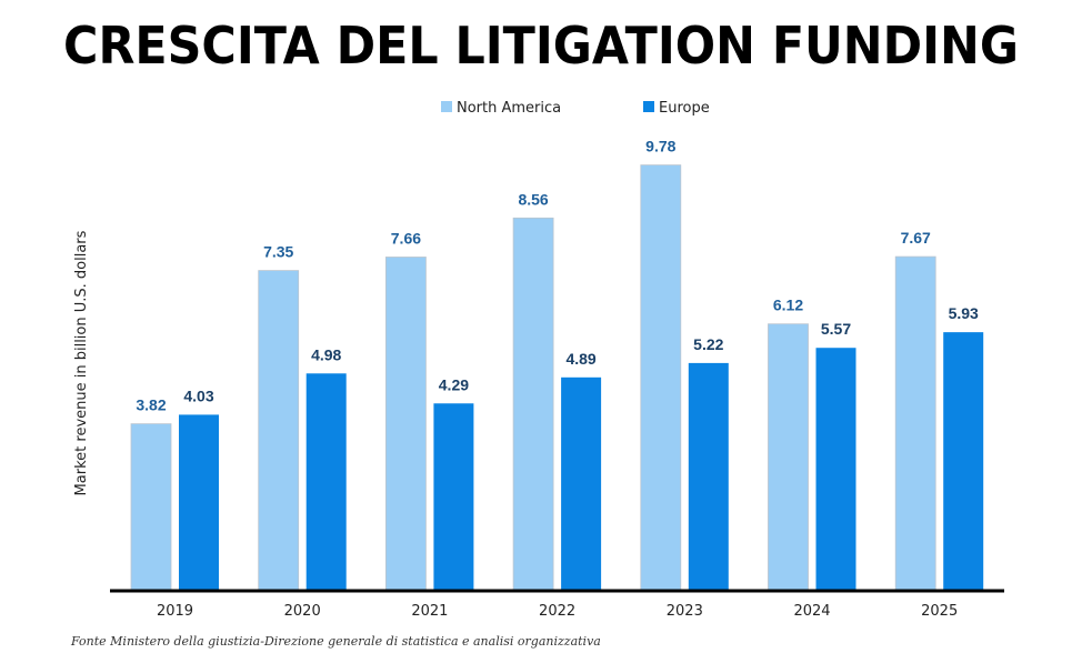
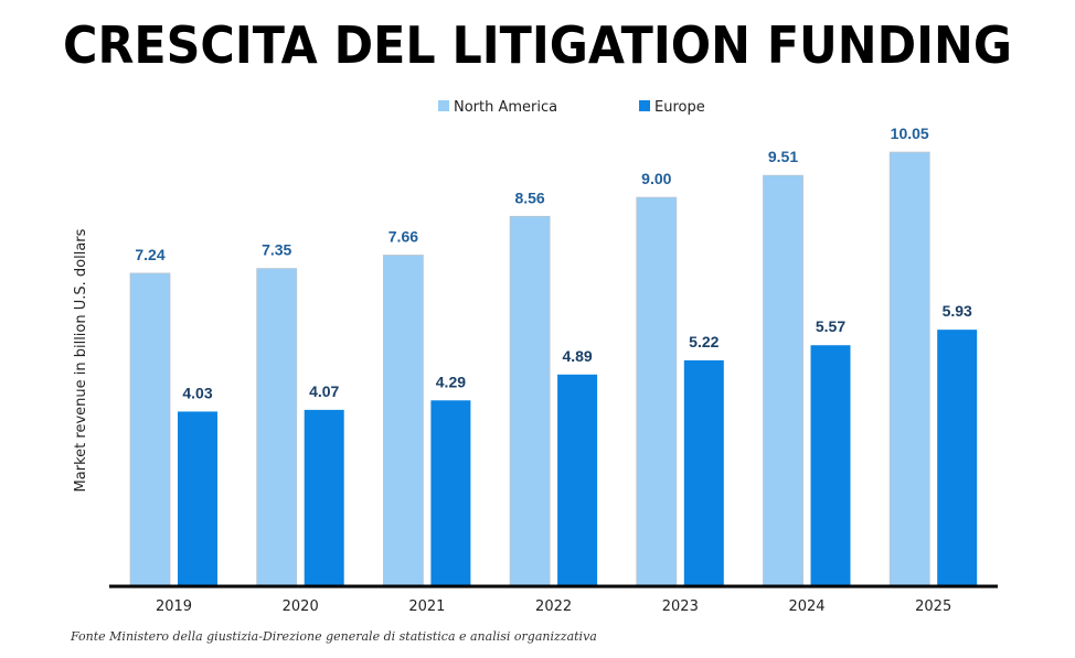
North America/2019: 3.82 -> 7.24
Europe/2020: 4.98 -> 4.07
North America/2023: 9.78 -> 9.00
North America/2024: 6.12 -> 9.51
North America/2025: 7.67 -> 10.05
